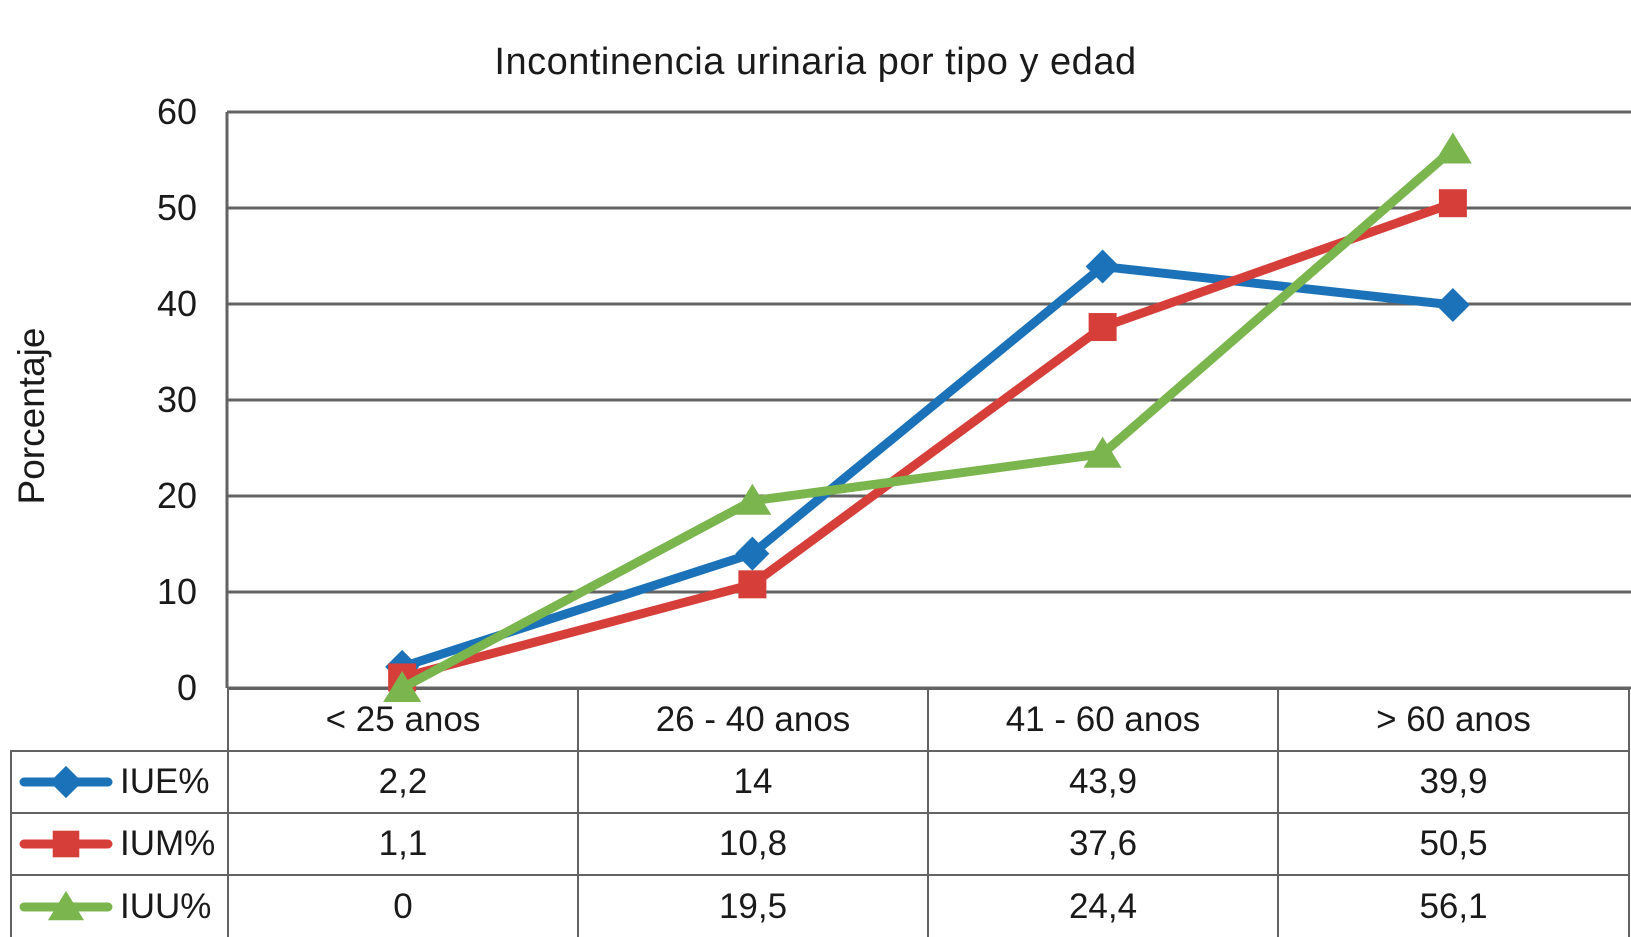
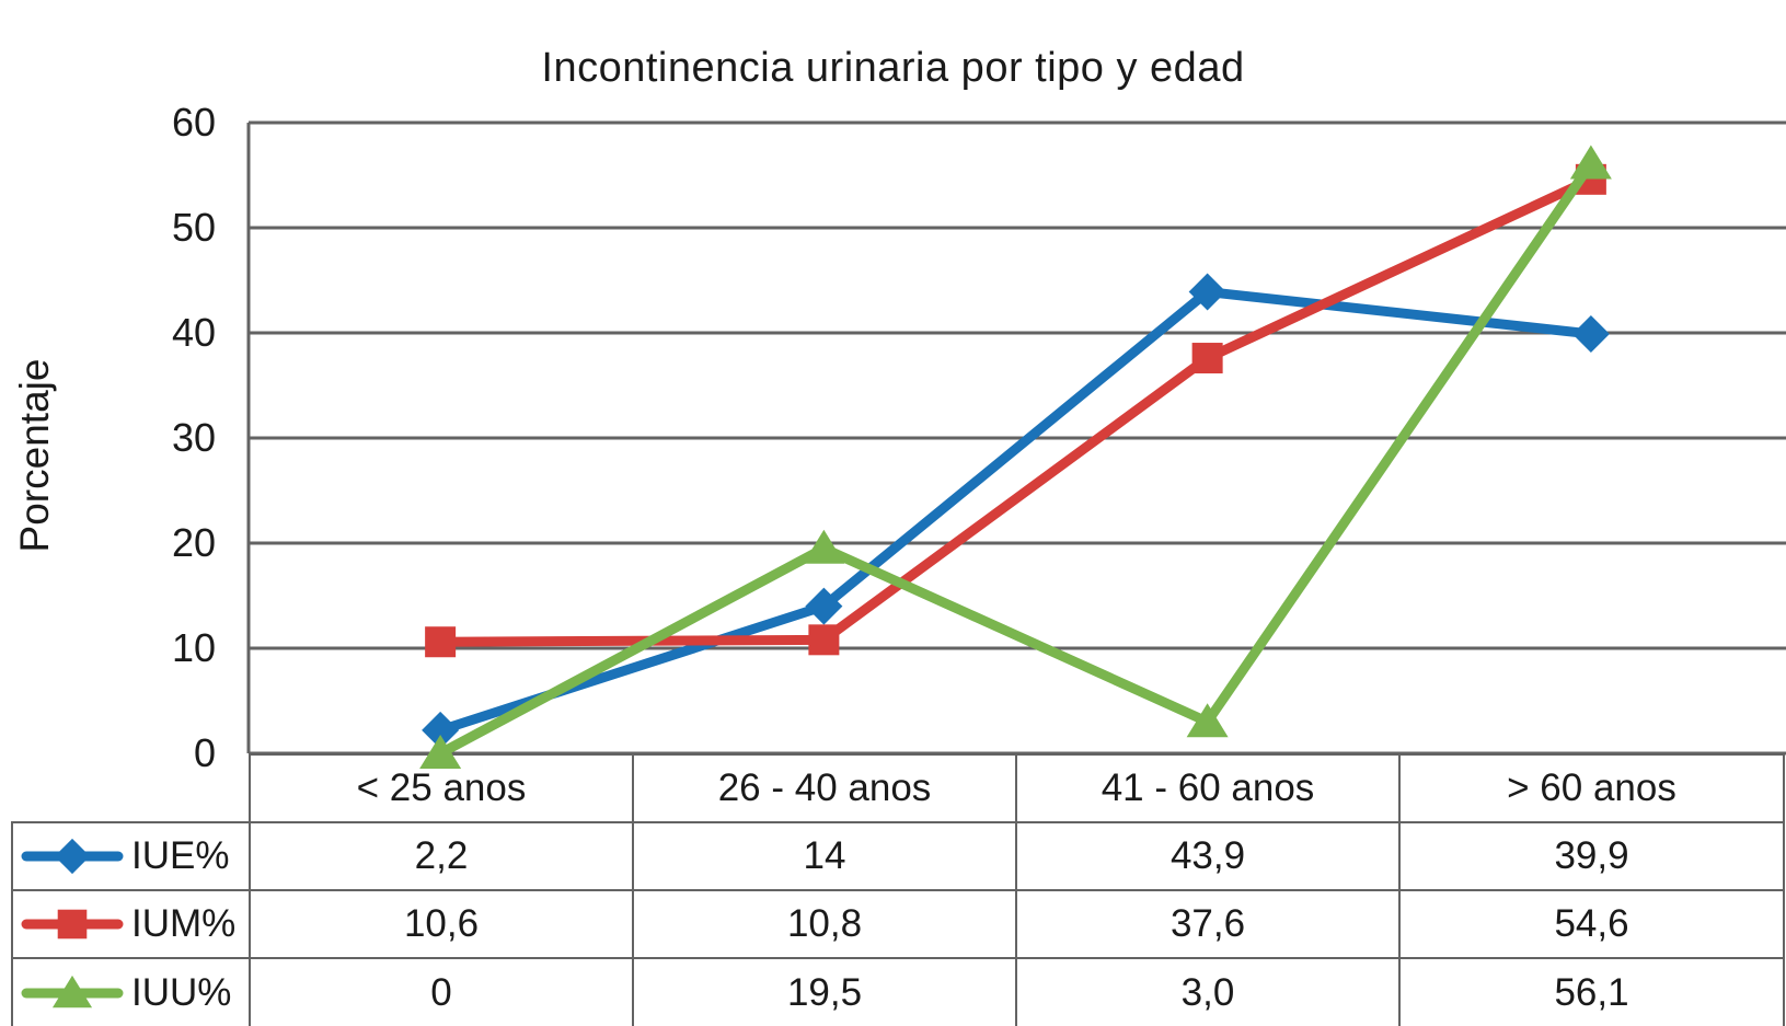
IUM%/< 25 anos: 1,1 -> 10,6
IUU%/41 - 60 anos: 24,4 -> 3,0
IUM%/> 60 anos: 50,5 -> 54,6
